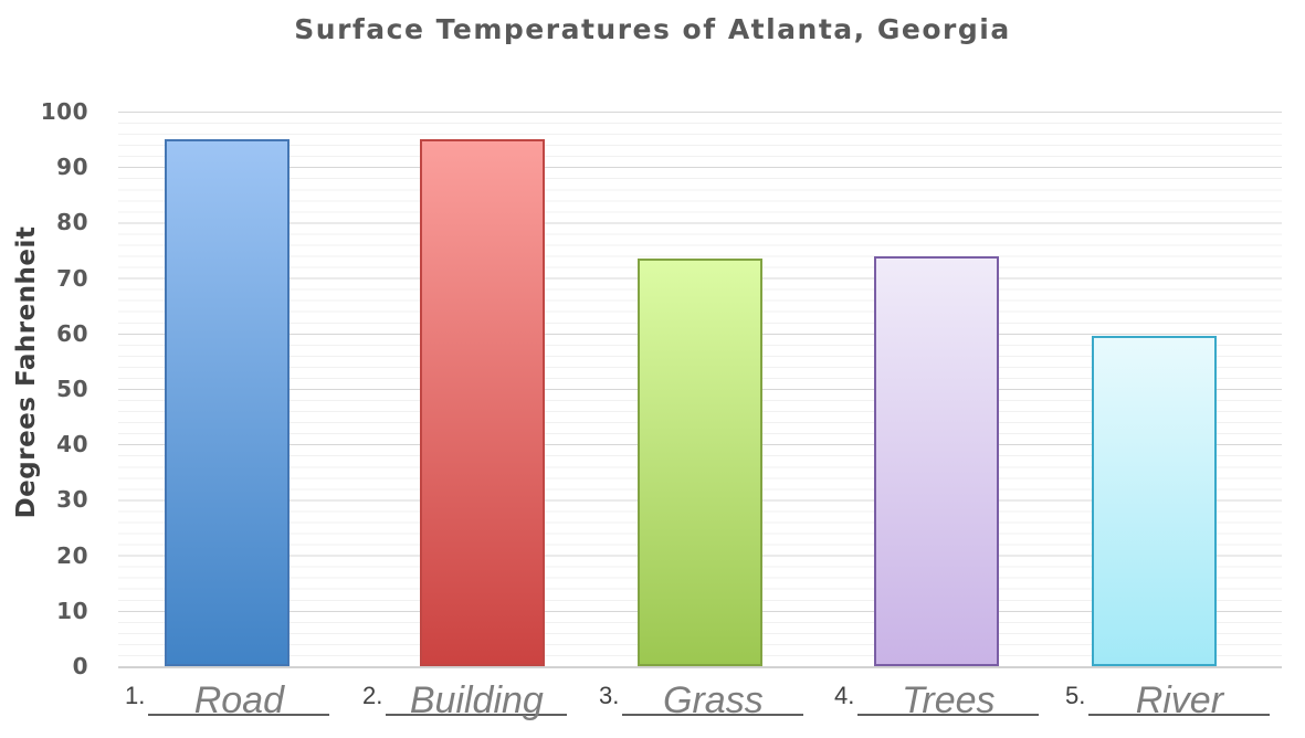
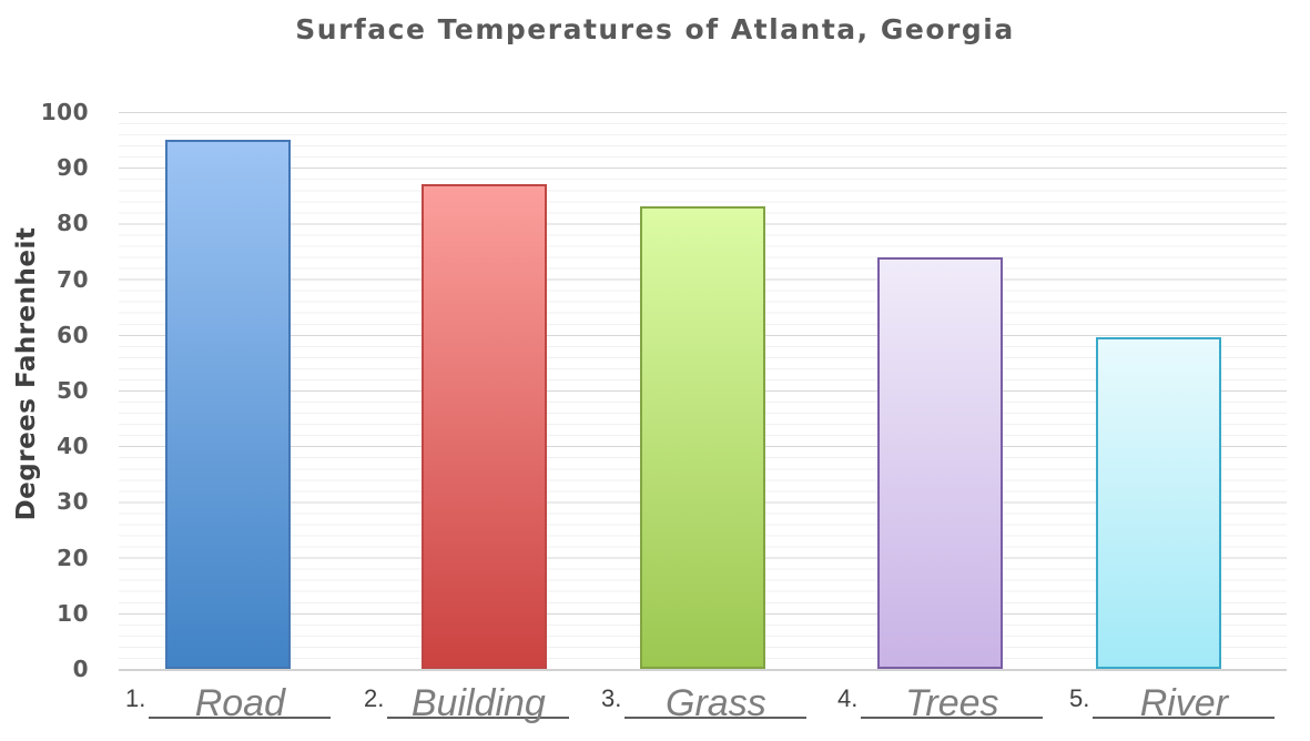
Building: 95 -> 87
Grass: 74 -> 83
